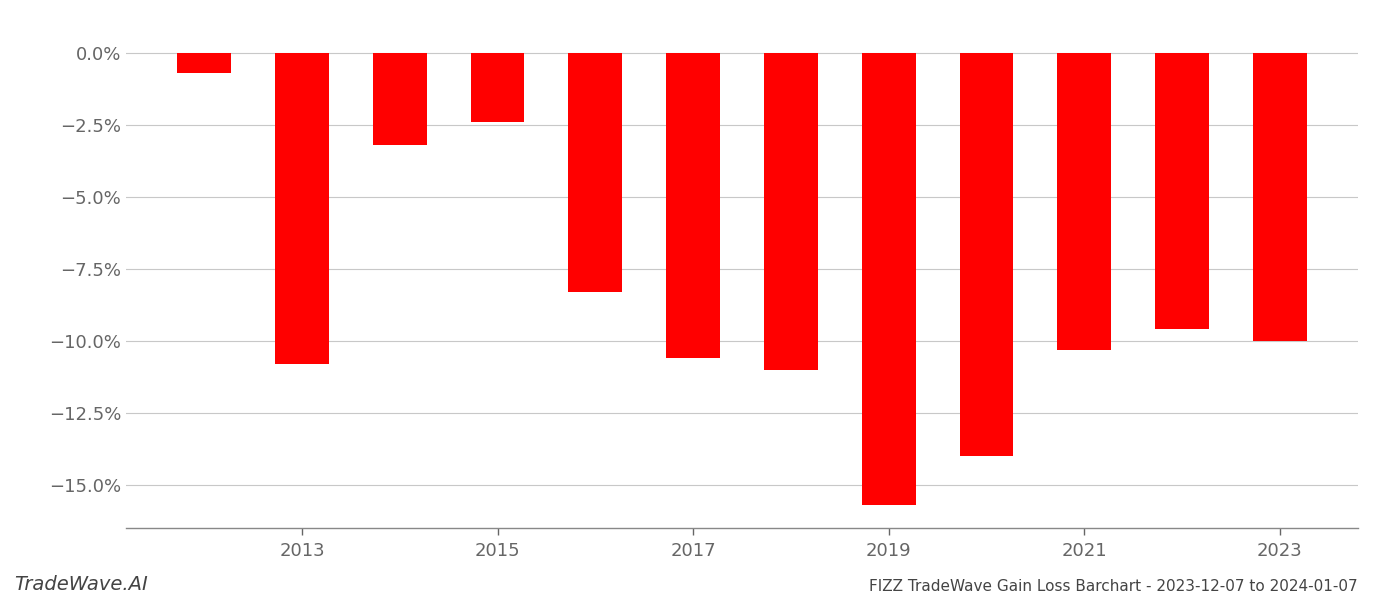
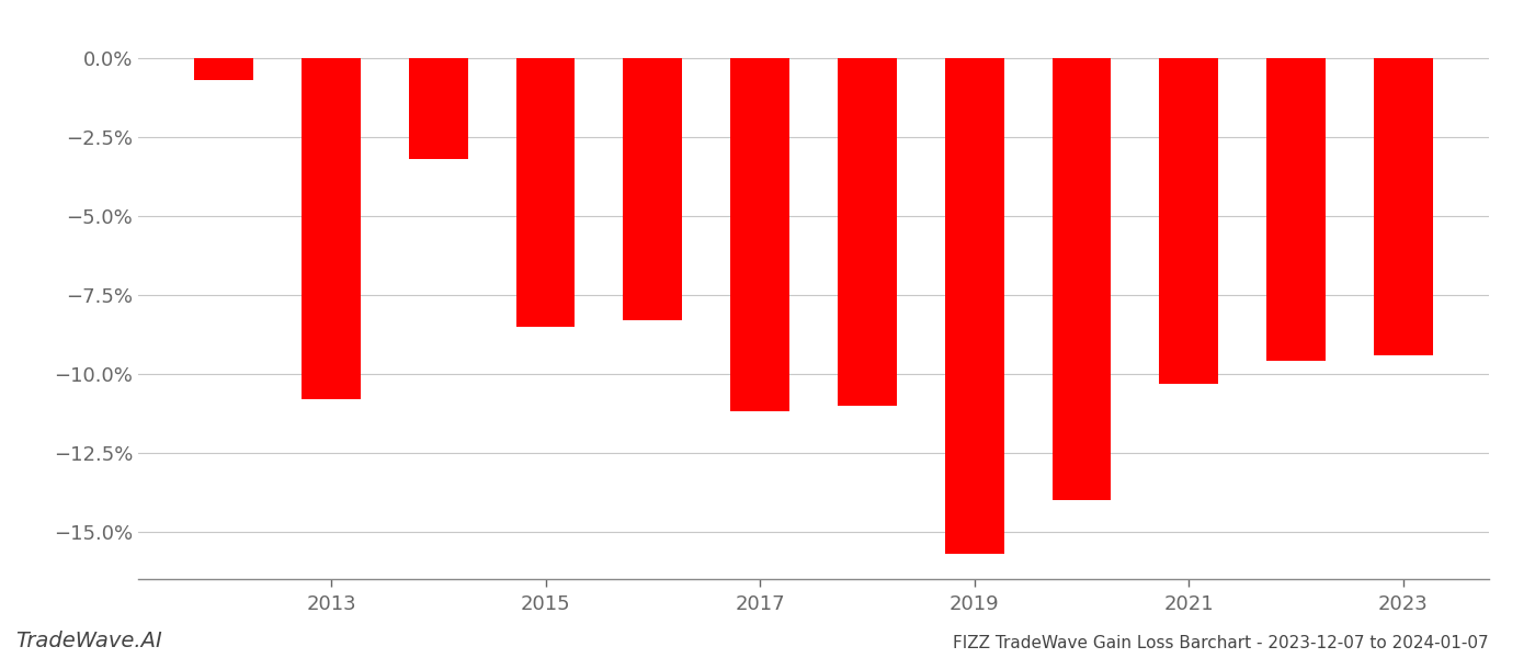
2015: -2.4% -> -8.5%
2017: -10.6% -> -11.2%
2023: -10.0% -> -9.4%
